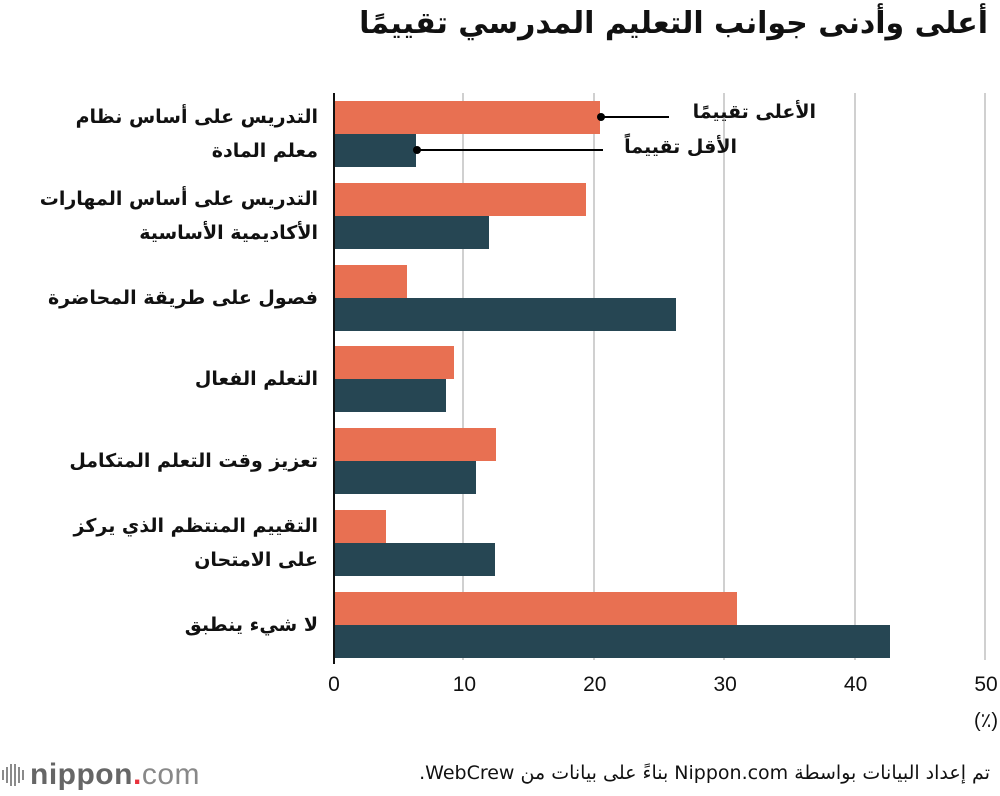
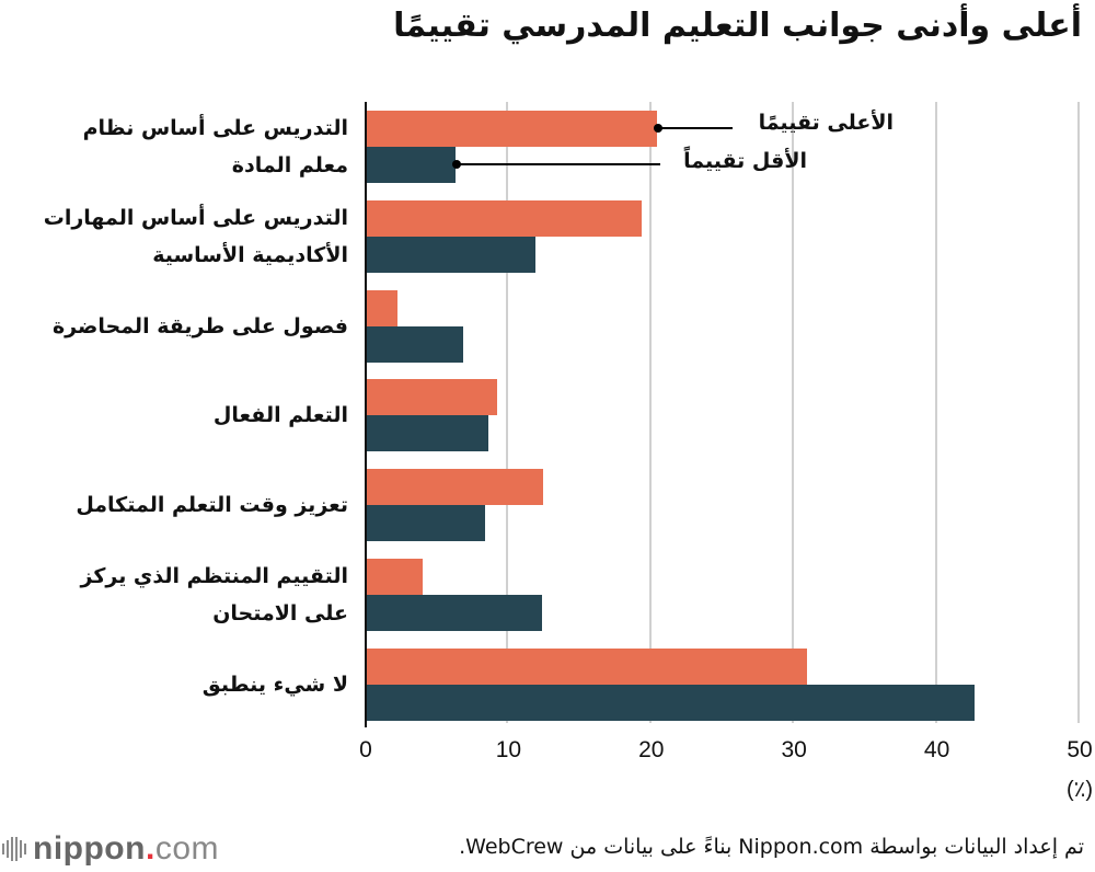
الأعلى تقييمًا/فصول على طريقة المحاضرة: 5.7 -> 2.3
الأقل تقييماً/فصول على طريقة المحاضرة: 26.3 -> 6.9
الأقل تقييماً/تعزيز وقت التعلم المتكامل: 11.0 -> 8.4
